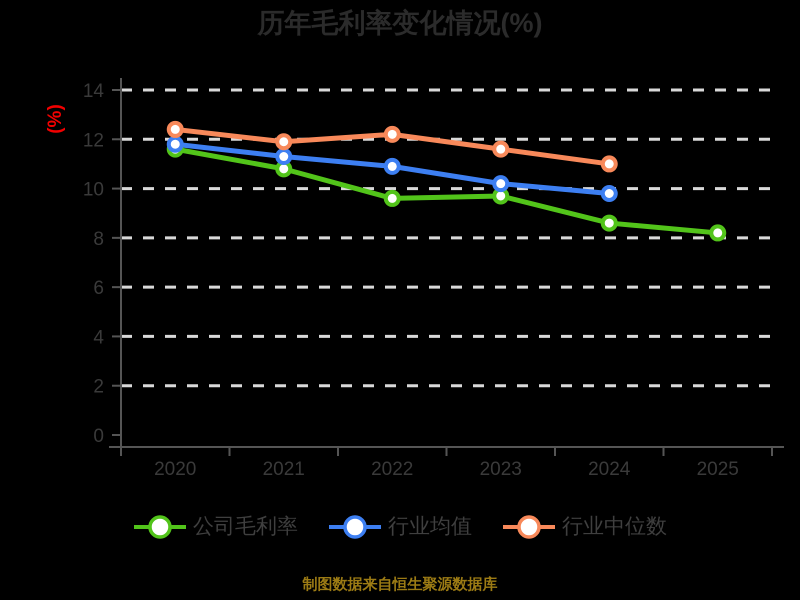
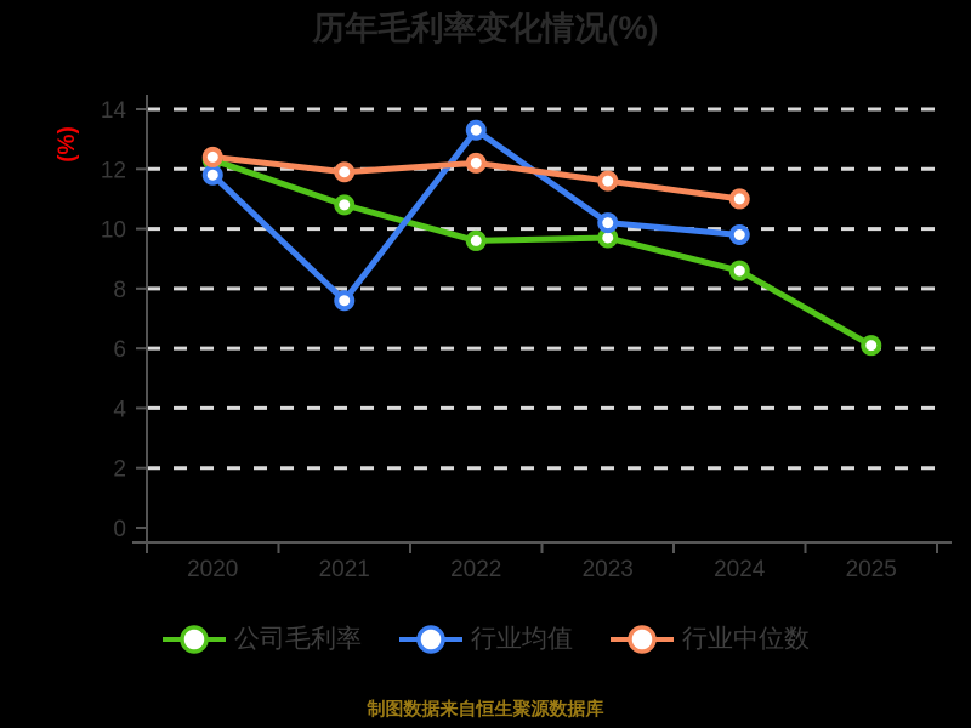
公司毛利率/2020: 11.6 -> 12.3
行业均值/2021: 11.3 -> 7.6
行业均值/2022: 10.9 -> 13.3
公司毛利率/2025: 8.2 -> 6.1
